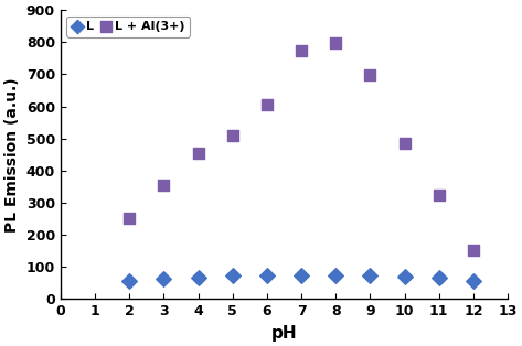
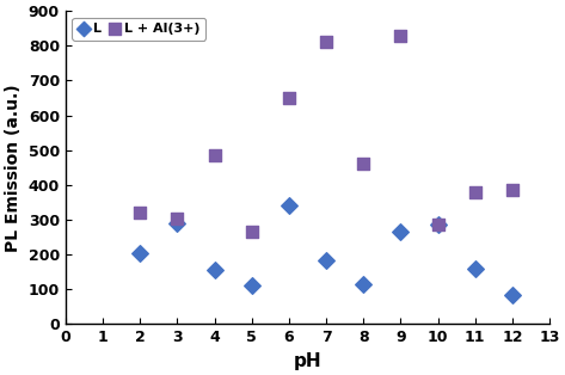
L/2: 58 -> 205
L + Al(3+)/2: 252 -> 320
L/3: 63 -> 290
L + Al(3+)/3: 355 -> 305
L/4: 68 -> 155
L + Al(3+)/4: 455 -> 485
L/5: 72 -> 110
L + Al(3+)/5: 508 -> 265
L/6: 75 -> 340
L + Al(3+)/6: 605 -> 650
L/7: 75 -> 185
L + Al(3+)/7: 775 -> 810
L/8: 75 -> 115
L + Al(3+)/8: 798 -> 460
L/9: 73 -> 265
L + Al(3+)/9: 698 -> 830
L/10: 70 -> 285
L + Al(3+)/10: 485 -> 285
L/11: 68 -> 160
L + Al(3+)/11: 325 -> 380
L/12: 57 -> 85
L + Al(3+)/12: 152 -> 385
